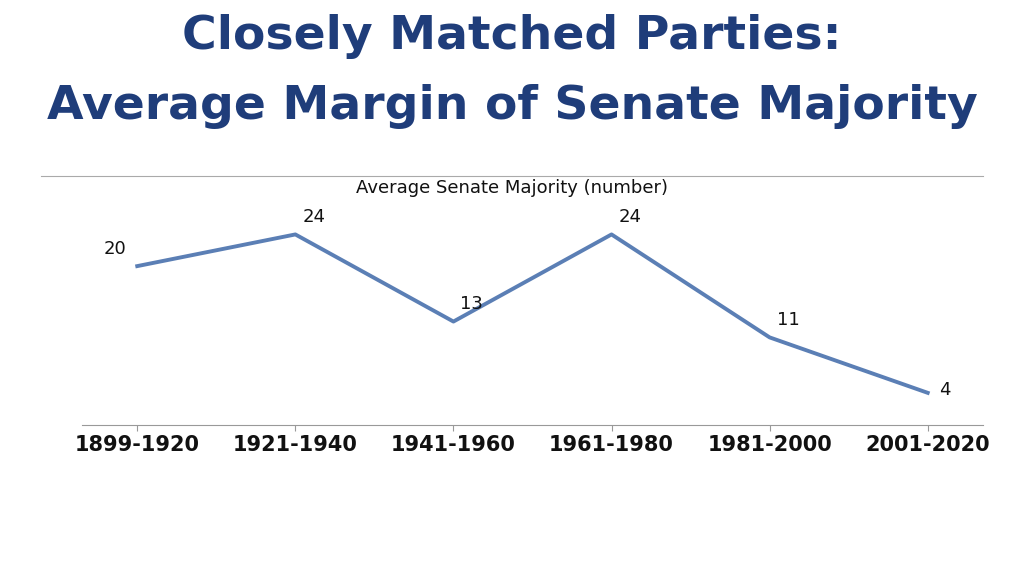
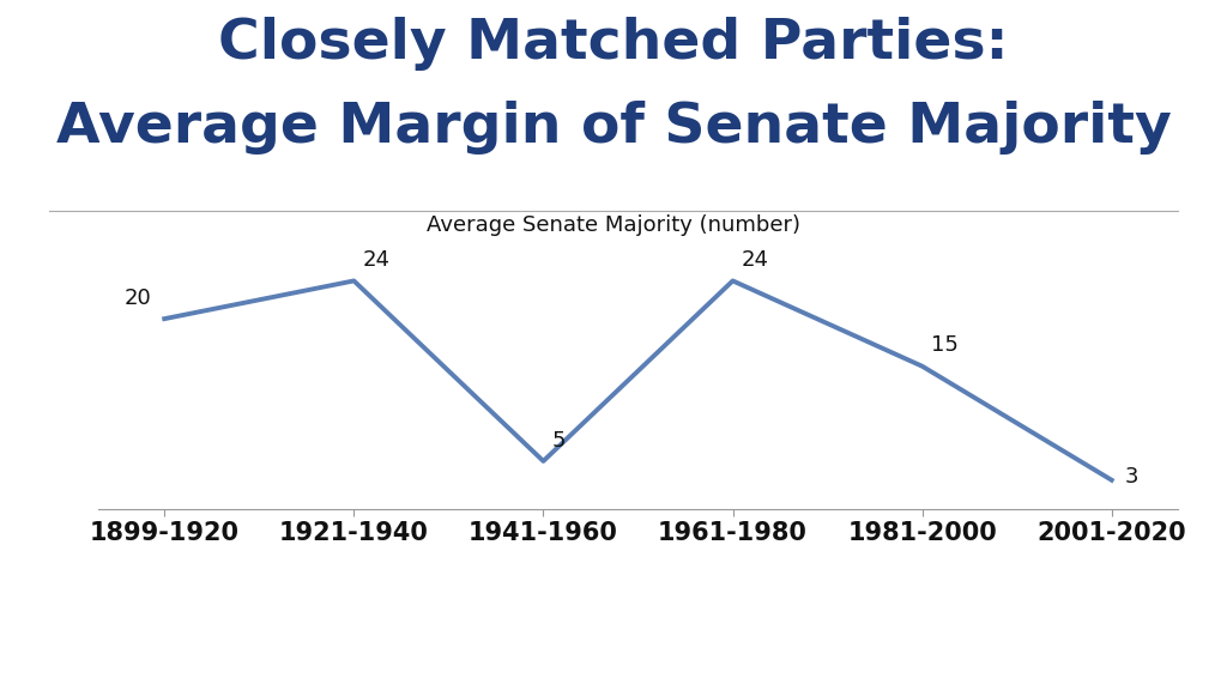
1941-1960: 13 -> 5
1981-2000: 11 -> 15
2001-2020: 4 -> 3
